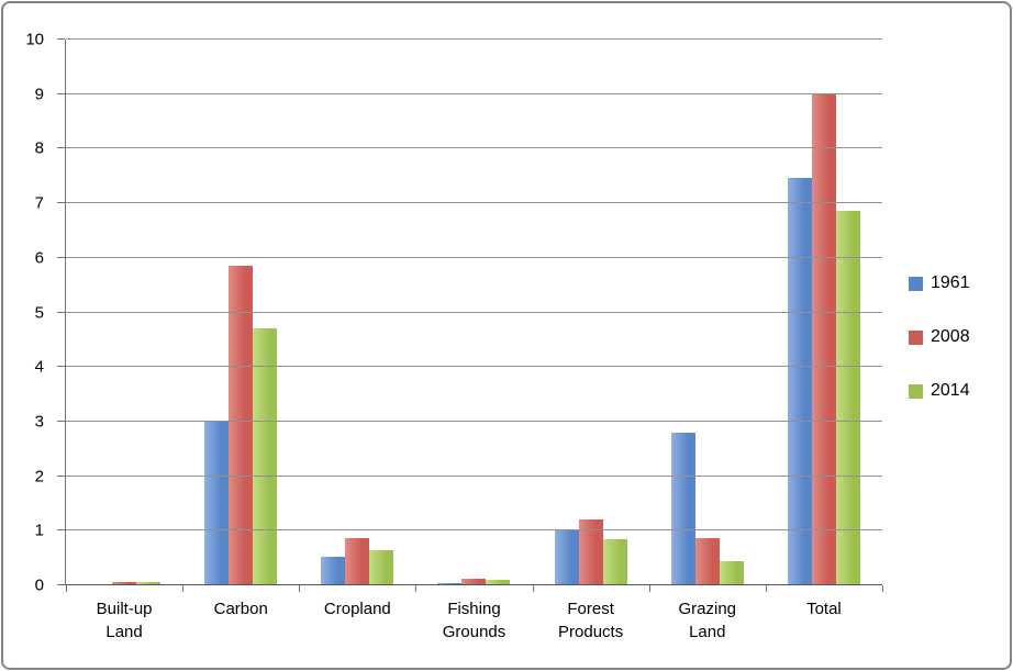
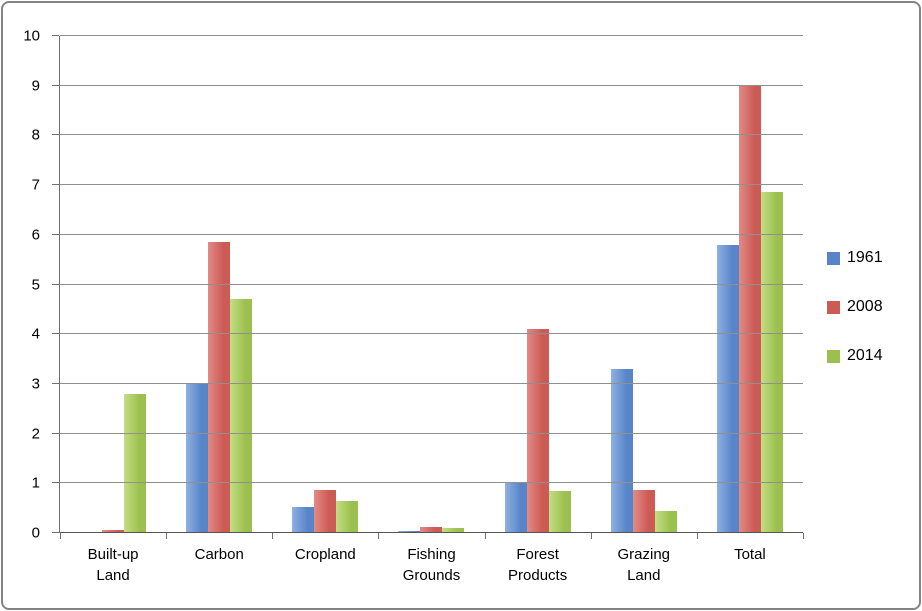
2014/Built-up Land: 0.1 -> 2.8
2008/Forest Products: 1.2 -> 4.1
1961/Grazing Land: 2.8 -> 3.3
1961/Total: 7.5 -> 5.8
